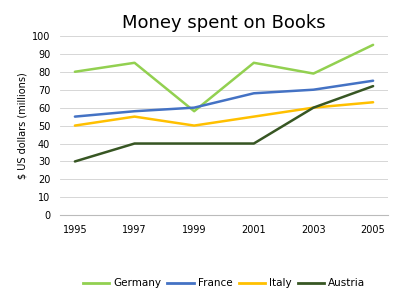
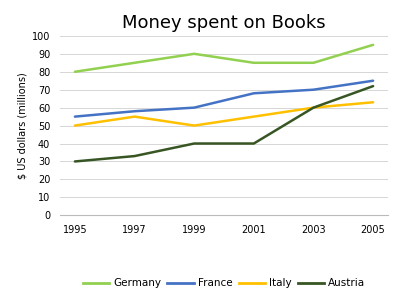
Austria/1997: 40 -> 33
Germany/1999: 58 -> 90
Germany/2003: 79 -> 85
